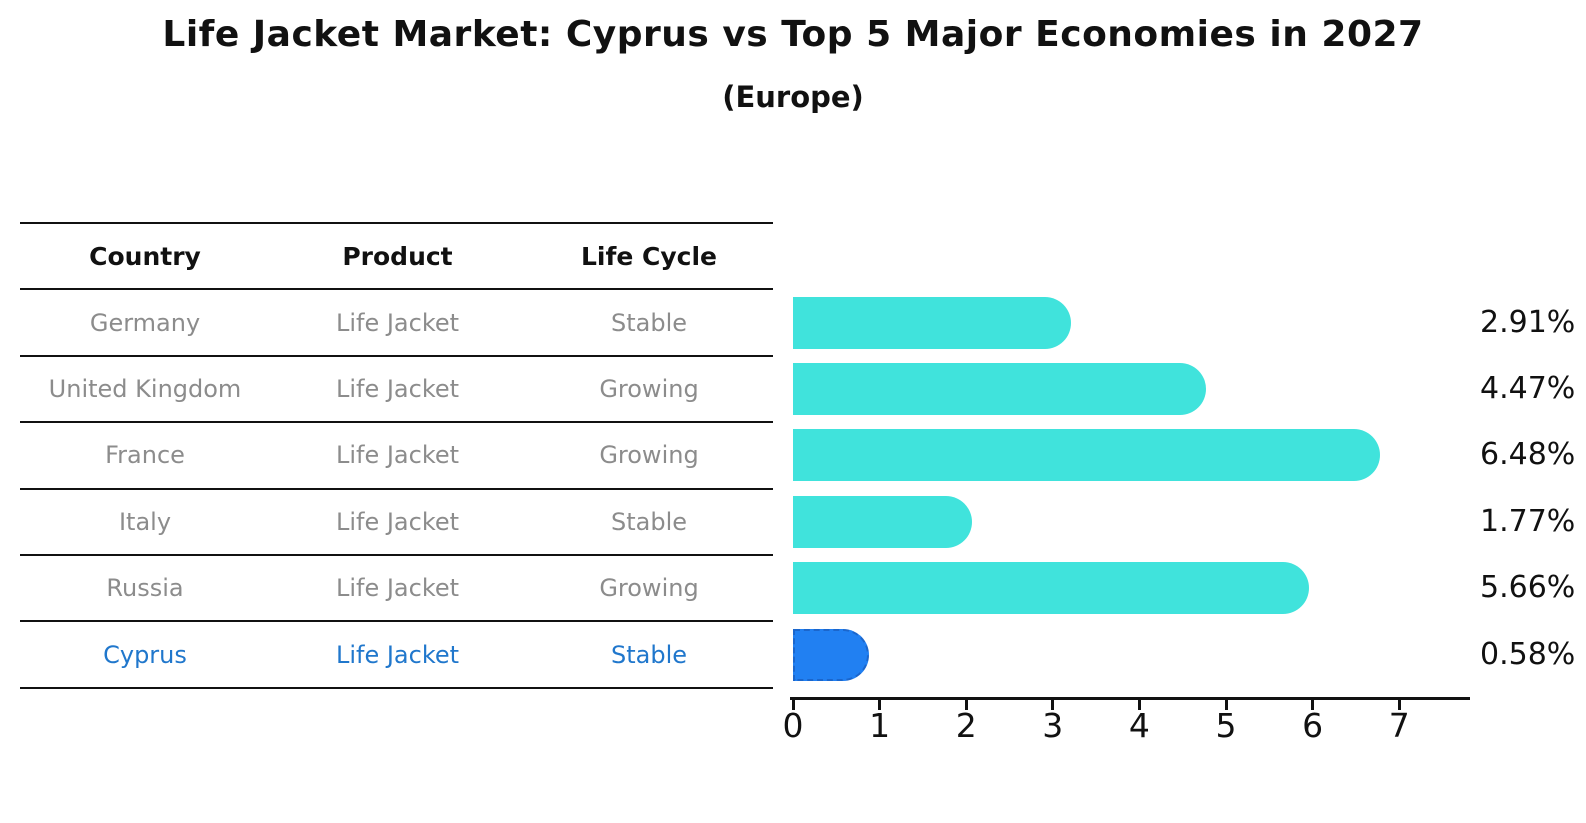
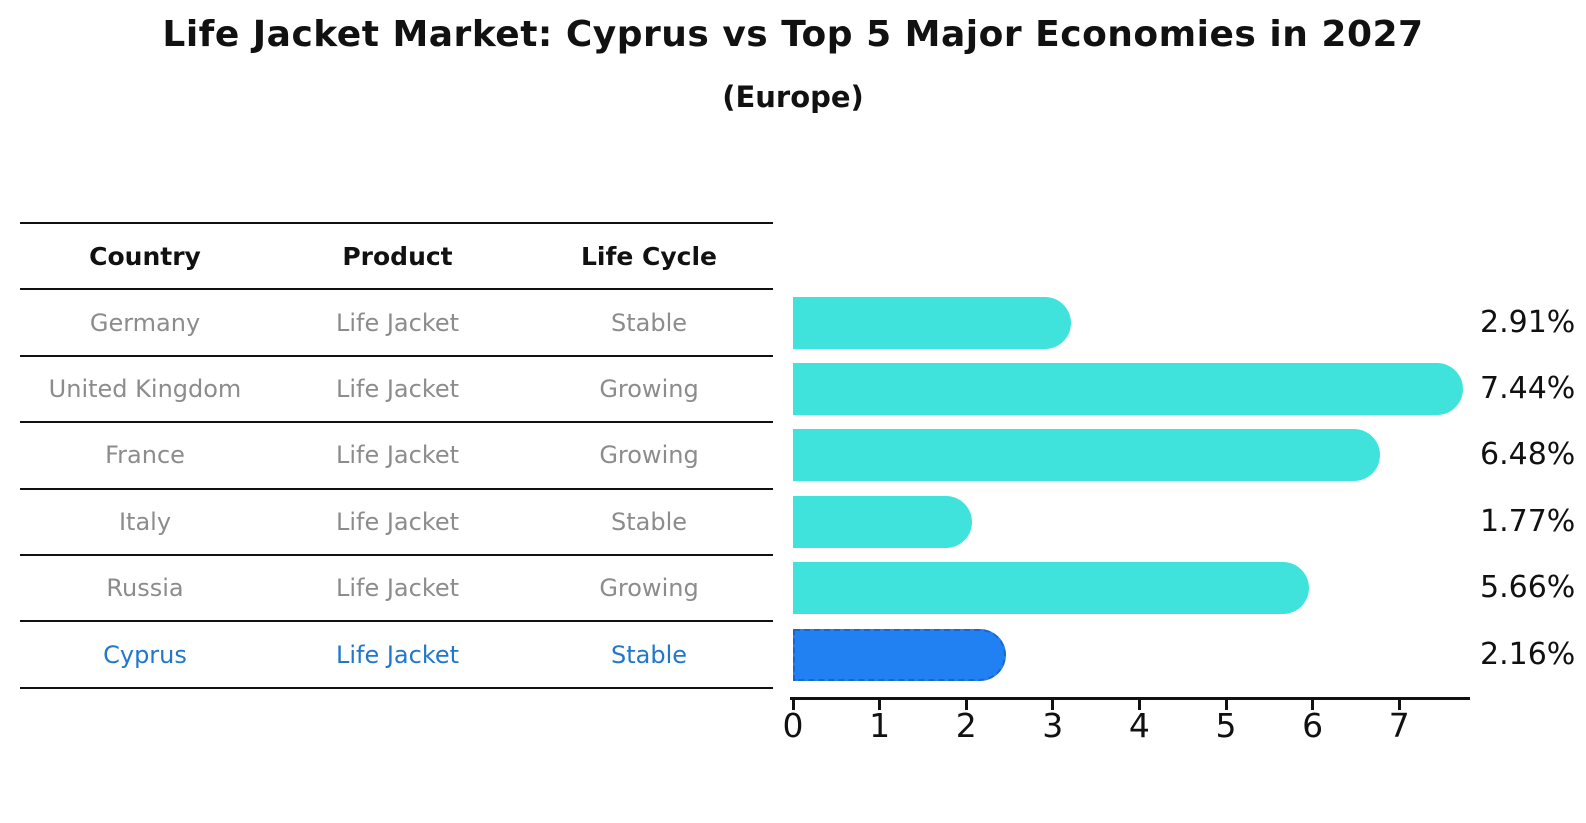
United Kingdom: 4.47% -> 7.44%
Cyprus: 0.58% -> 2.16%
